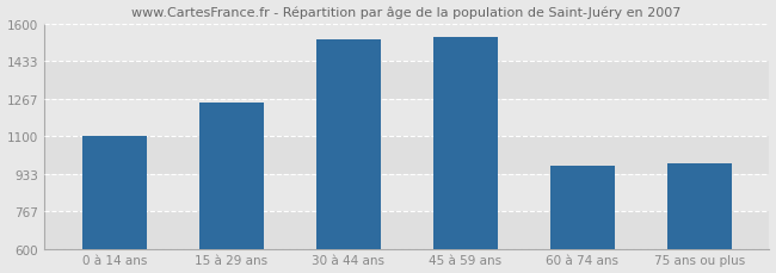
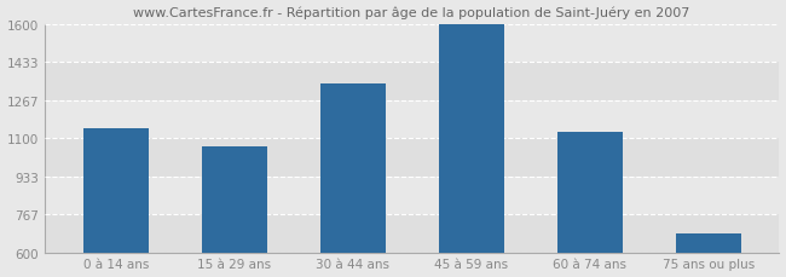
0 à 14 ans: 1100 -> 1140
15 à 29 ans: 1250 -> 1060
30 à 44 ans: 1530 -> 1340
45 à 59 ans: 1540 -> 1600
60 à 74 ans: 970 -> 1130
75 ans ou plus: 980 -> 680
